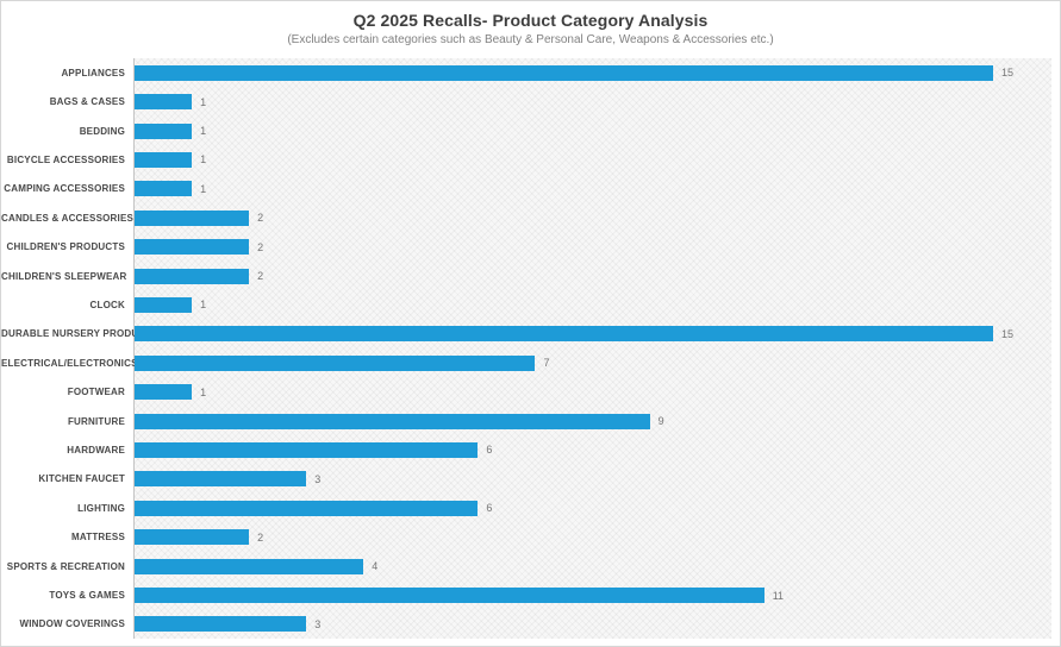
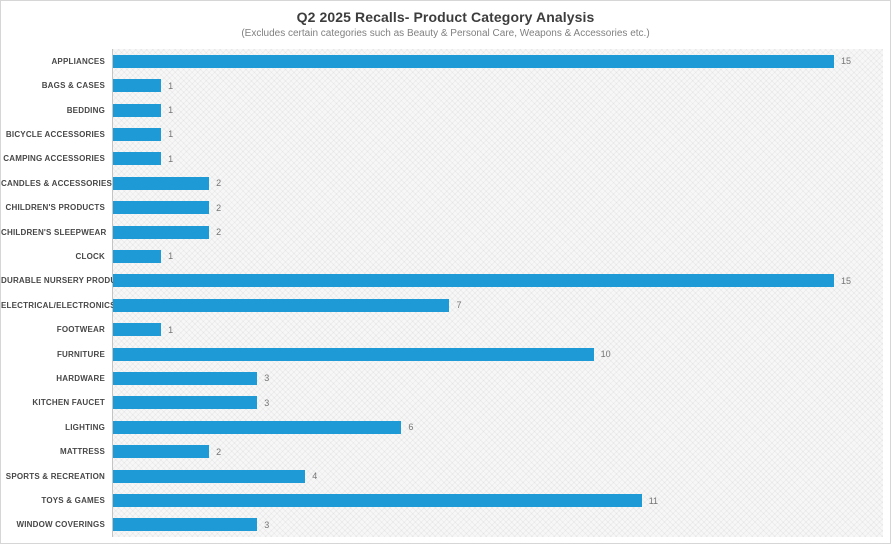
FURNITURE: 9 -> 10
HARDWARE: 6 -> 3
